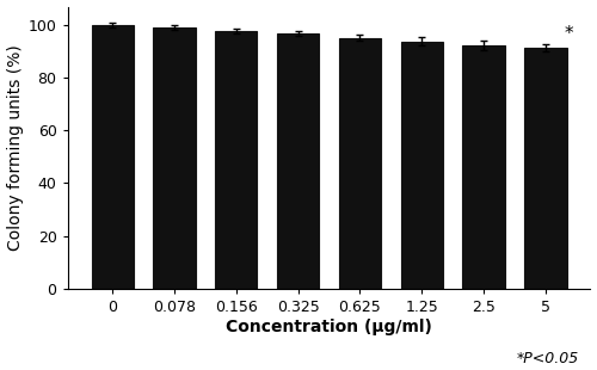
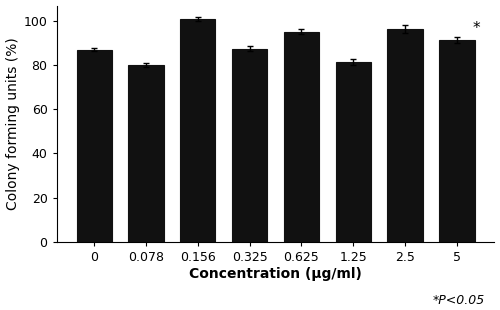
0: 100.0 -> 87.0
0.078: 99.0 -> 80.0
0.156: 97.8 -> 101.0
0.325: 96.8 -> 87.5
1.25: 93.8 -> 81.5
2.5: 92.5 -> 96.5
